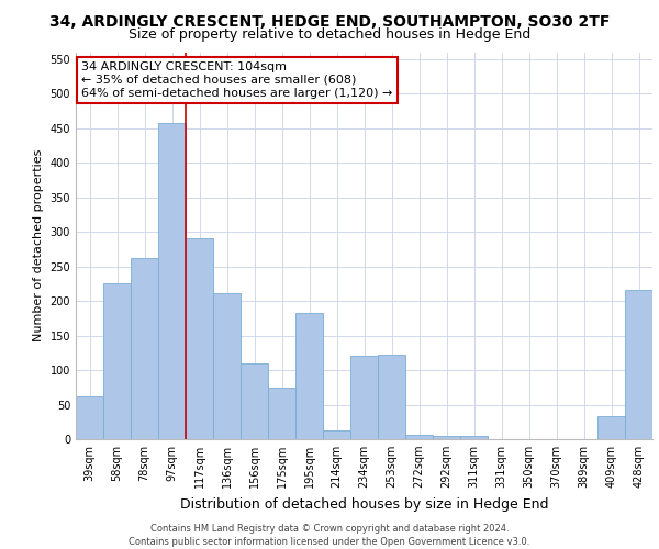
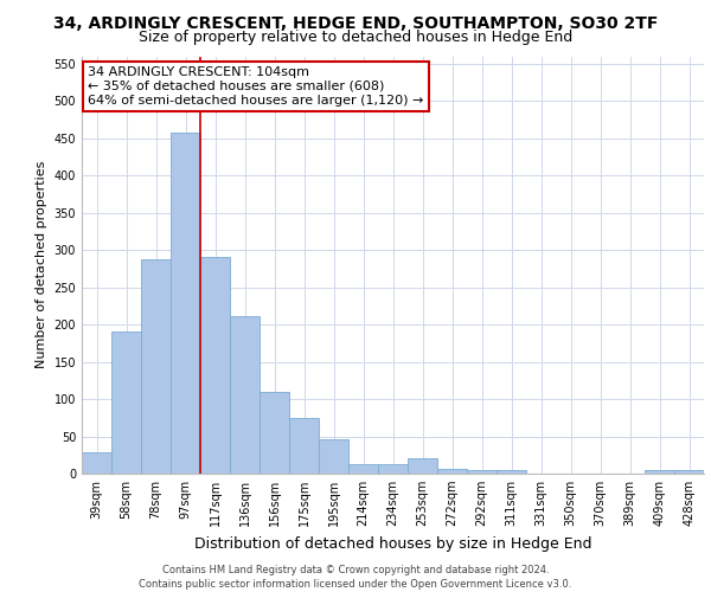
39sqm: 62 -> 28
58sqm: 226 -> 190
78sqm: 262 -> 287
195sqm: 182 -> 46
234sqm: 120 -> 12
253sqm: 122 -> 20
409sqm: 34 -> 5
428sqm: 216 -> 5
